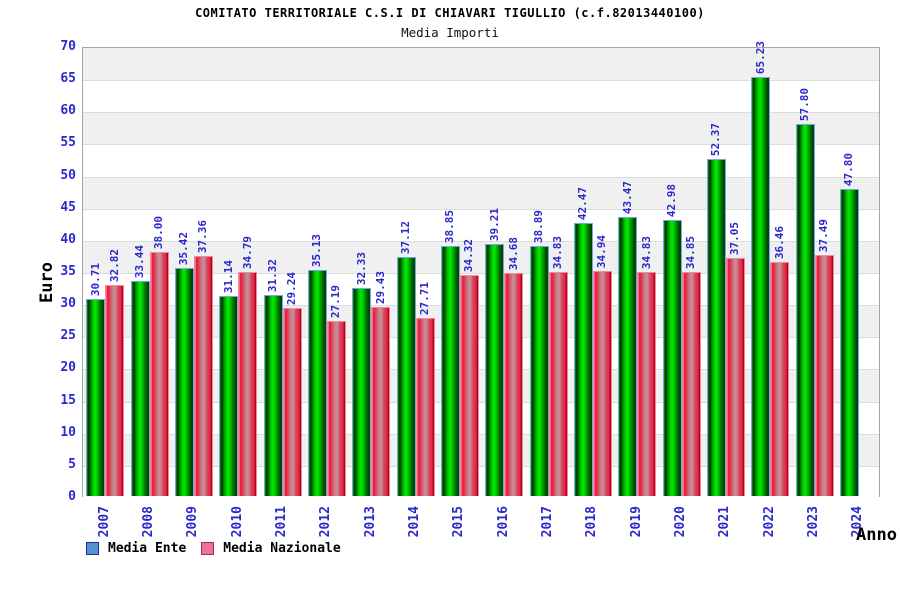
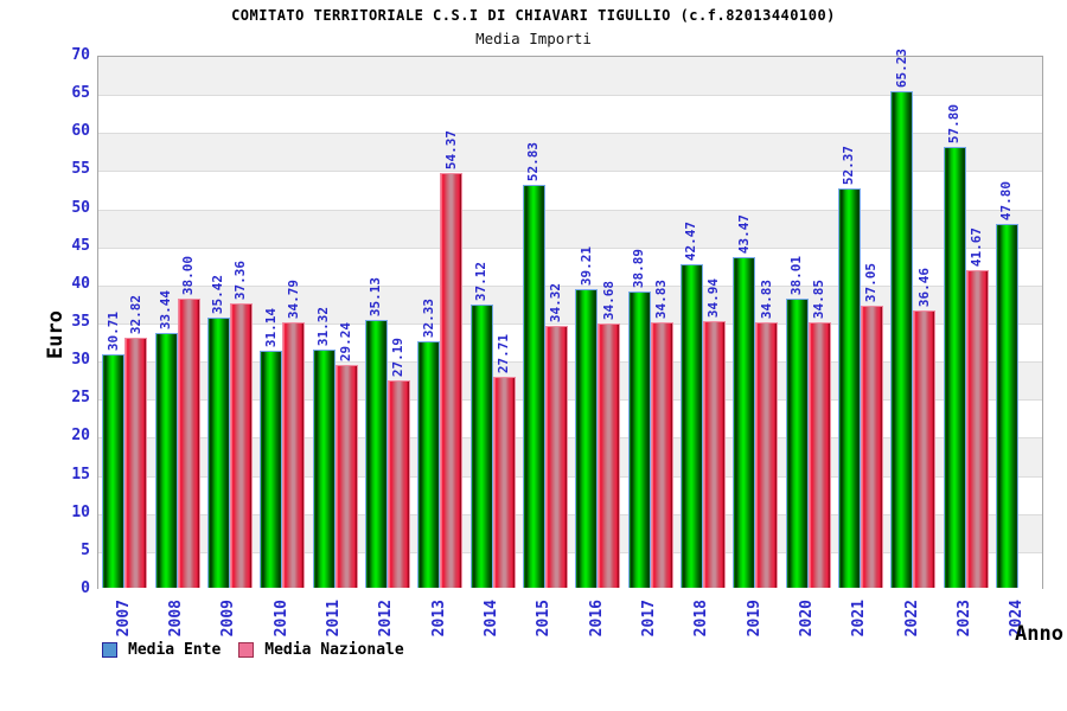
Media Nazionale/2013: 29.43 -> 54.37
Media Ente/2015: 38.85 -> 52.83
Media Ente/2020: 42.98 -> 38.01
Media Nazionale/2023: 37.49 -> 41.67
